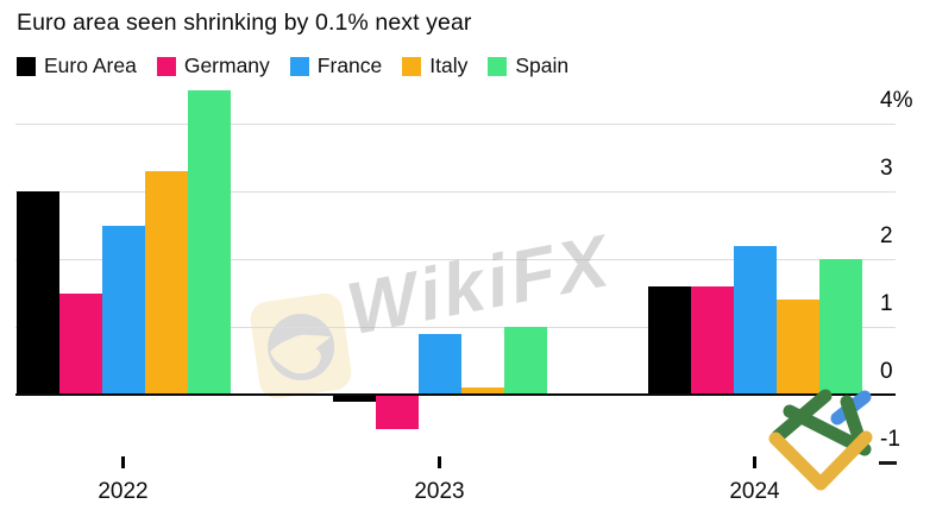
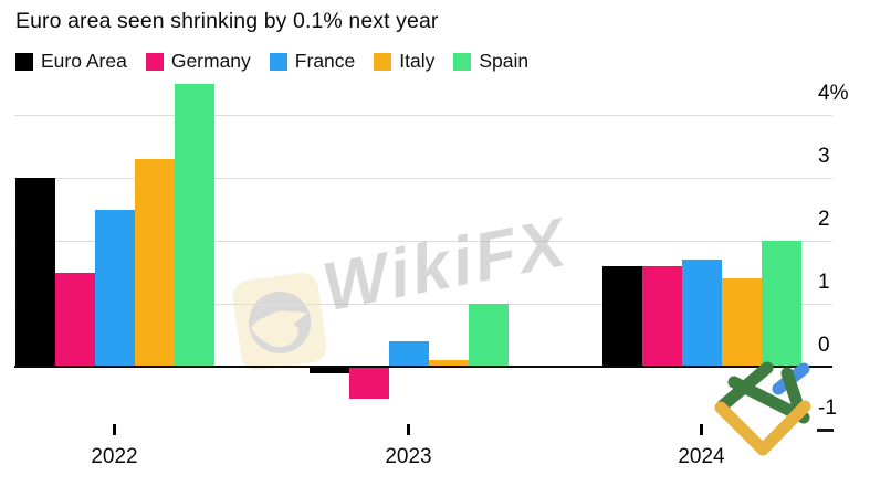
France/2023: 0.9% -> 0.4%
France/2024: 2.2% -> 1.7%
